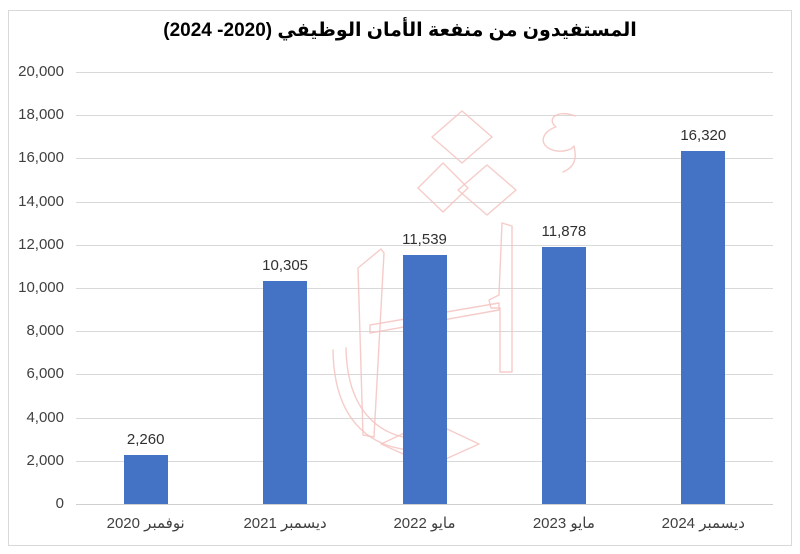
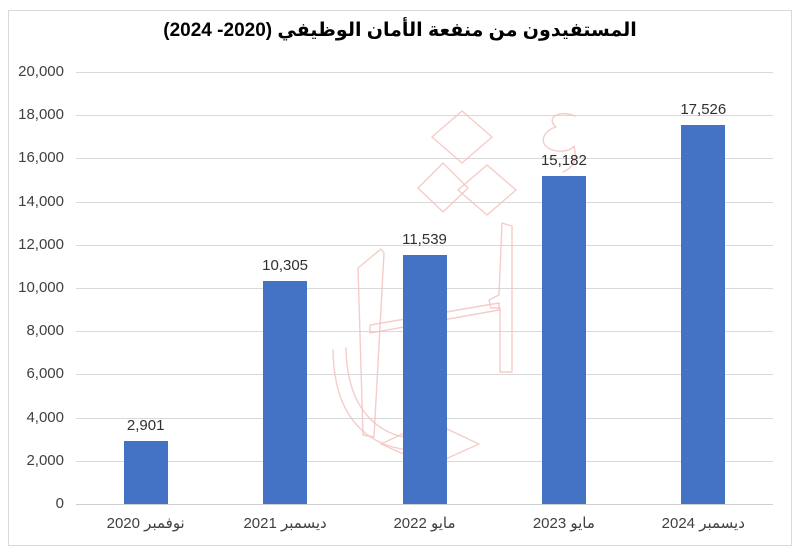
نوفمبر 2020: 2,260 -> 2,901
مايو 2023: 11,878 -> 15,182
ديسمبر 2024: 16,320 -> 17,526
